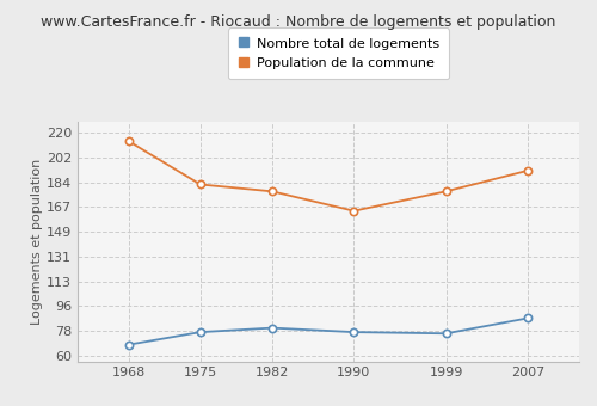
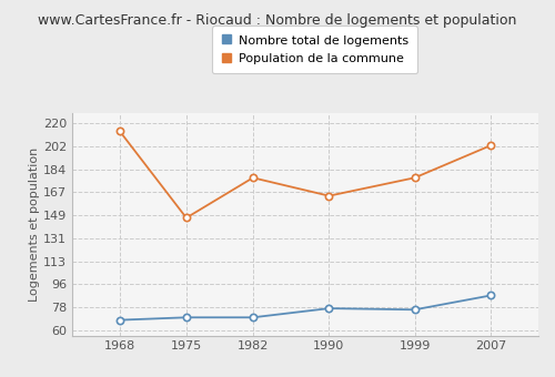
Nombre total de logements/1975: 77 -> 70
Population de la commune/1975: 183 -> 147
Nombre total de logements/1982: 80 -> 70
Population de la commune/2007: 193 -> 203
